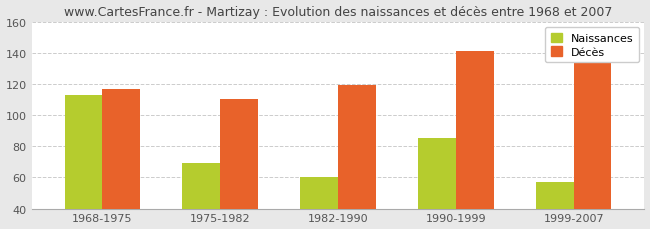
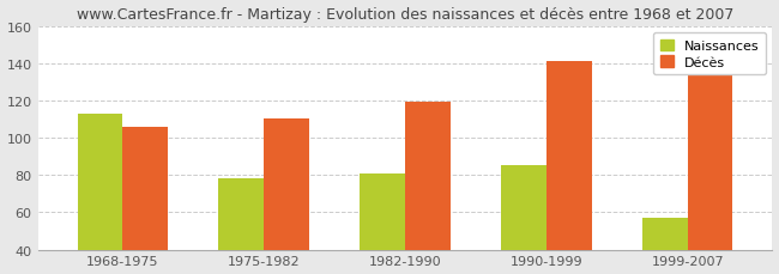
Décès/1968-1975: 117 -> 106
Naissances/1975-1982: 69 -> 78
Naissances/1982-1990: 60 -> 81
